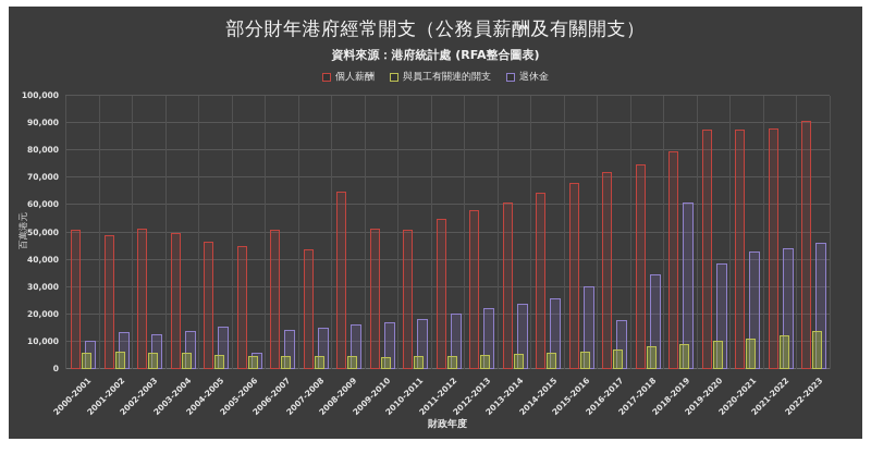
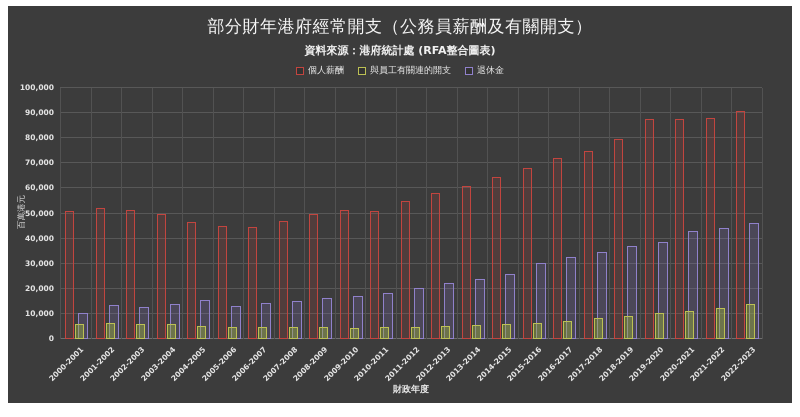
個人薪酬/2001-2002: 49000 -> 52000
退休金/2005-2006: 6000 -> 13000
個人薪酬/2006-2007: 51000 -> 45000
個人薪酬/2007-2008: 44000 -> 47000
個人薪酬/2008-2009: 65000 -> 50000
退休金/2016-2017: 18000 -> 32000
退休金/2018-2019: 61000 -> 37000
